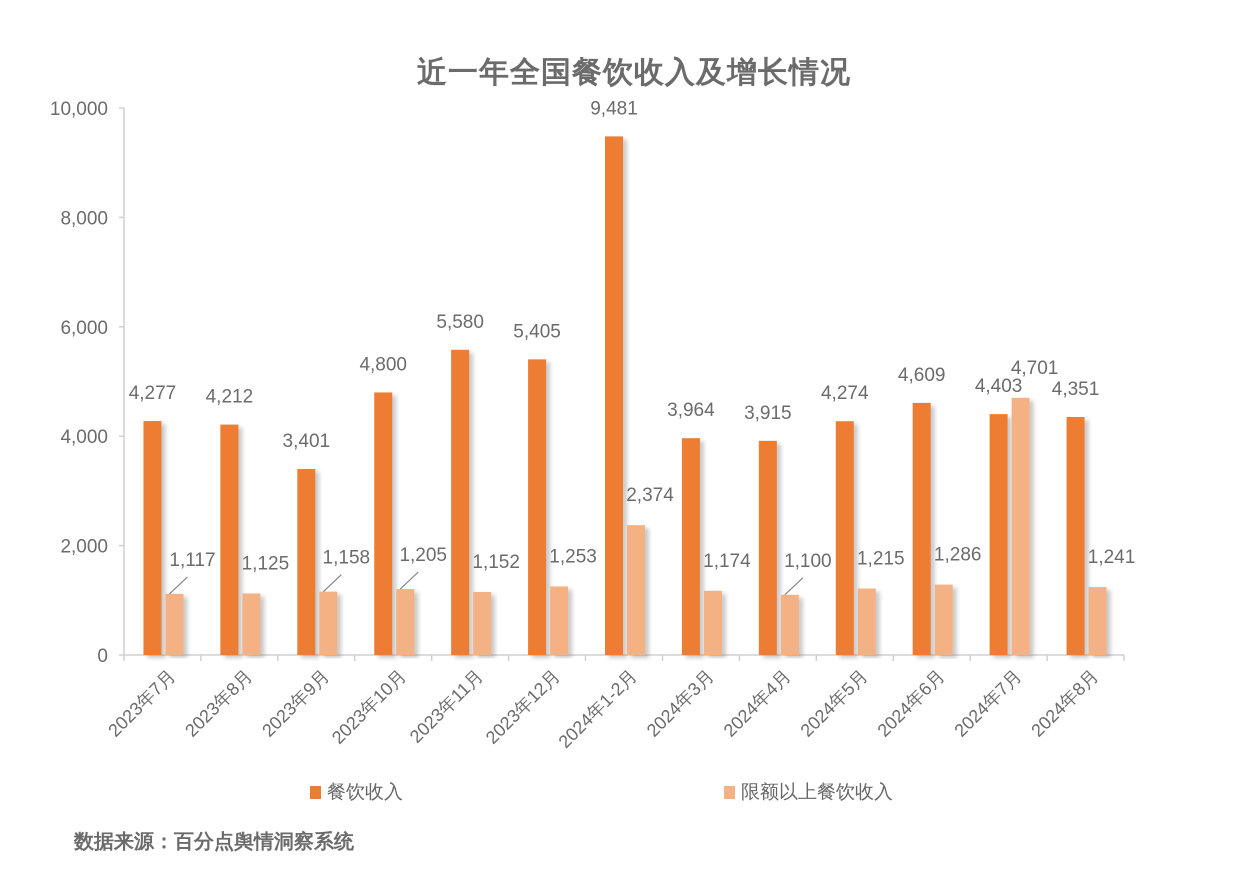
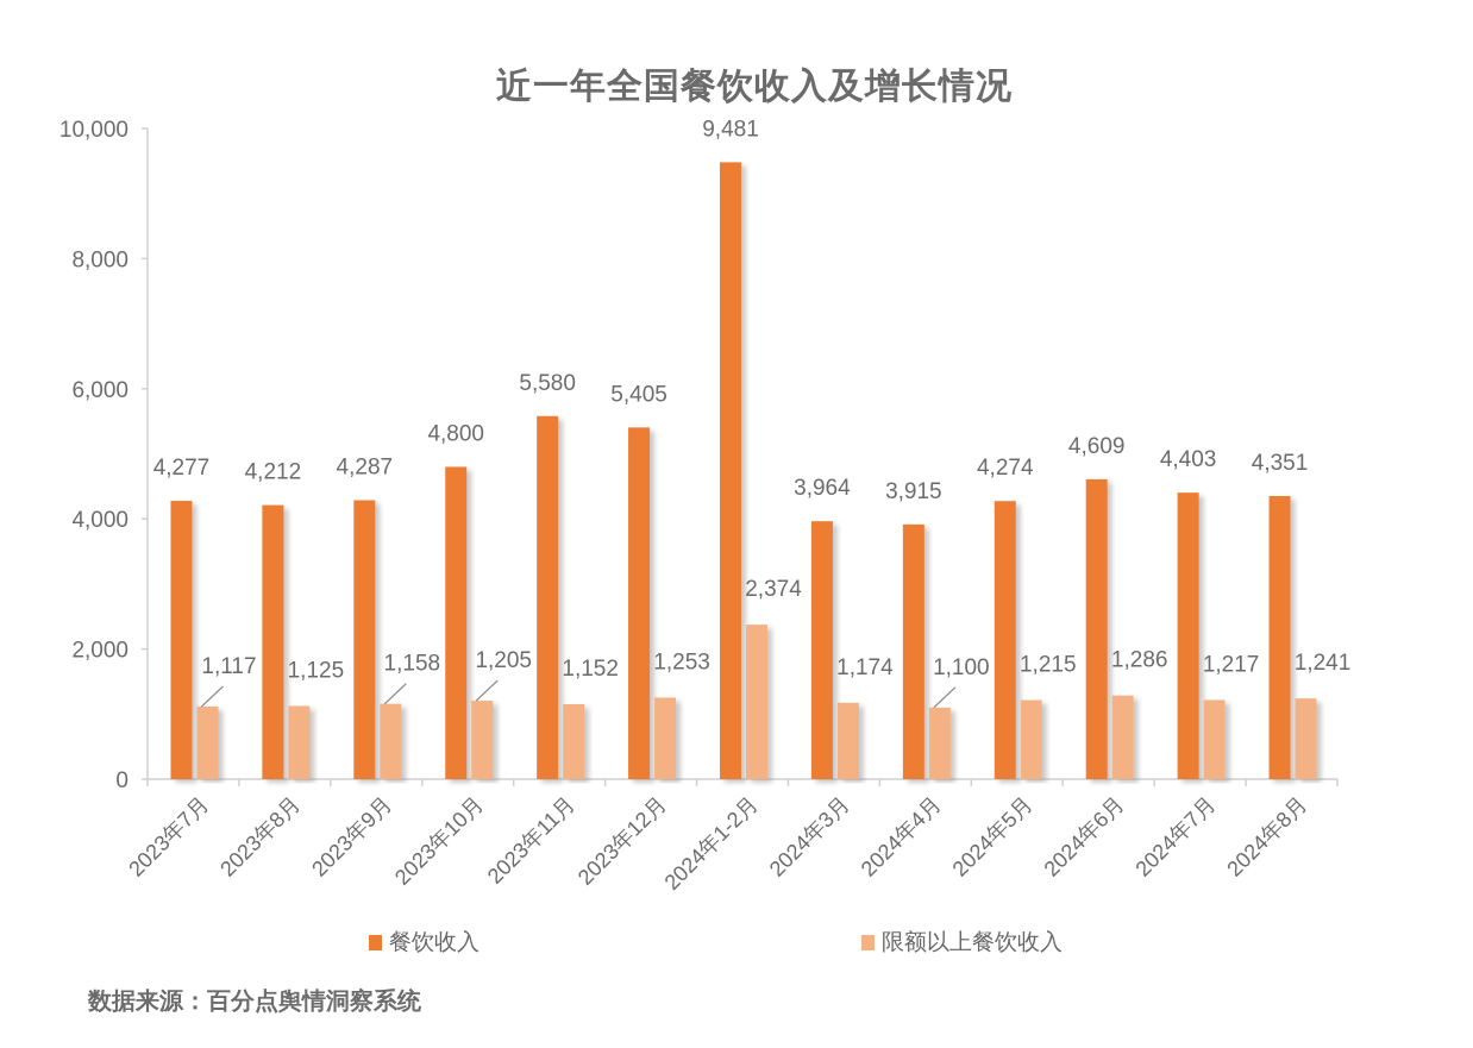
餐饮收入/2023年9月: 3,401 -> 4,287
限额以上餐饮收入/2024年7月: 4,701 -> 1,217
